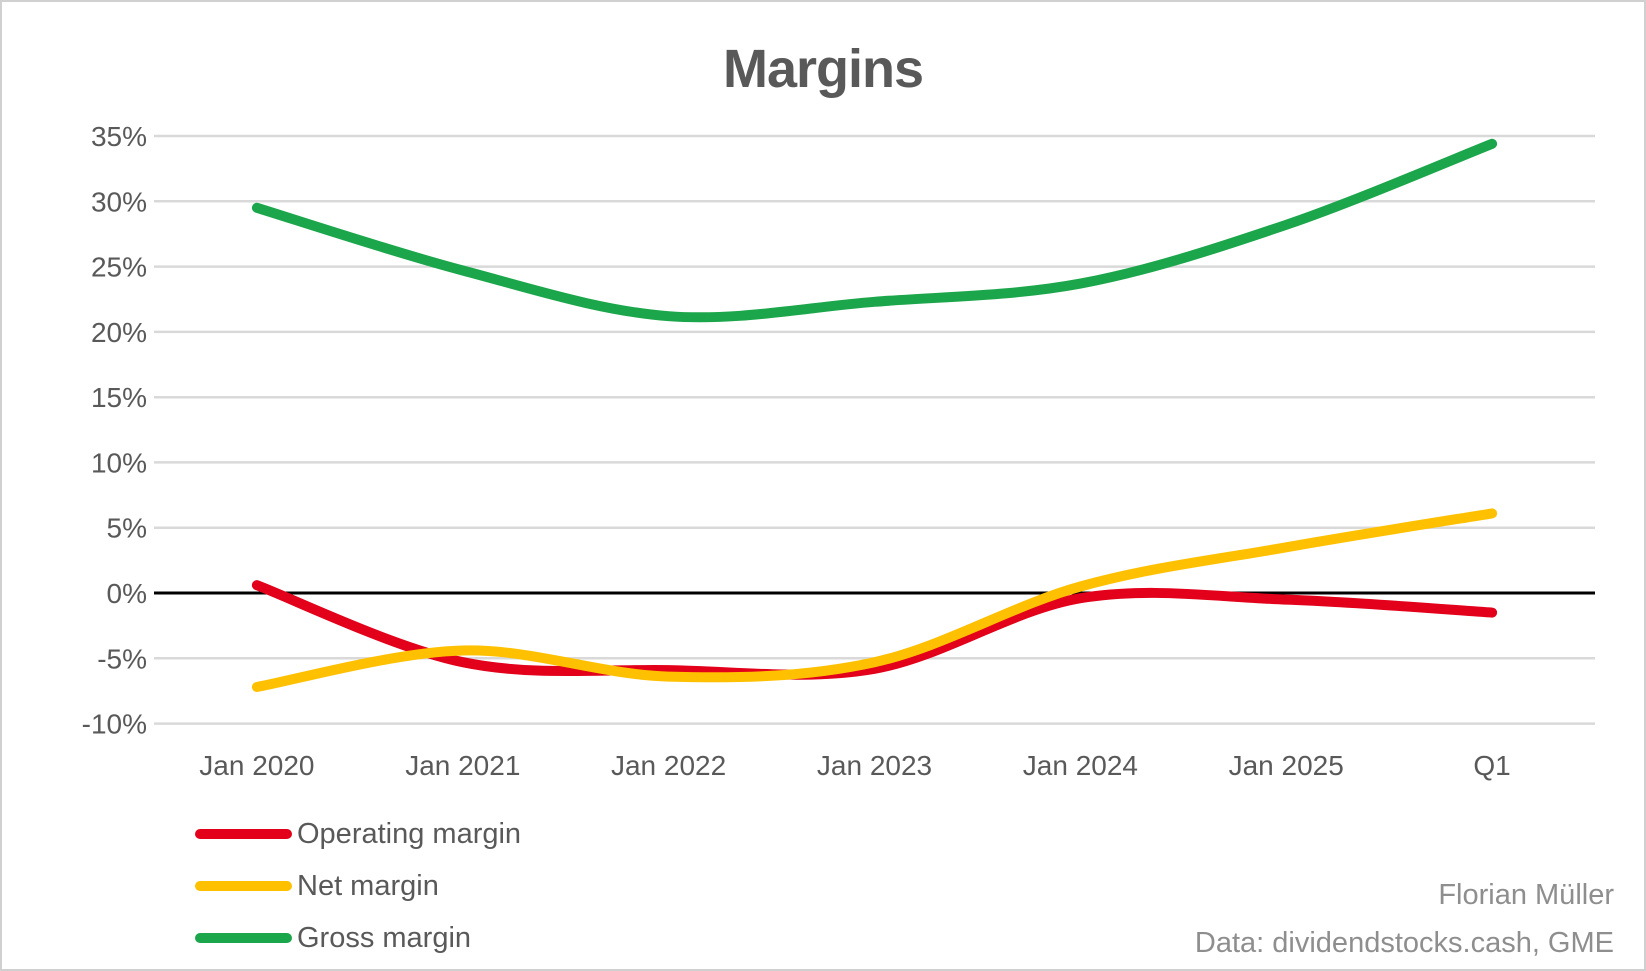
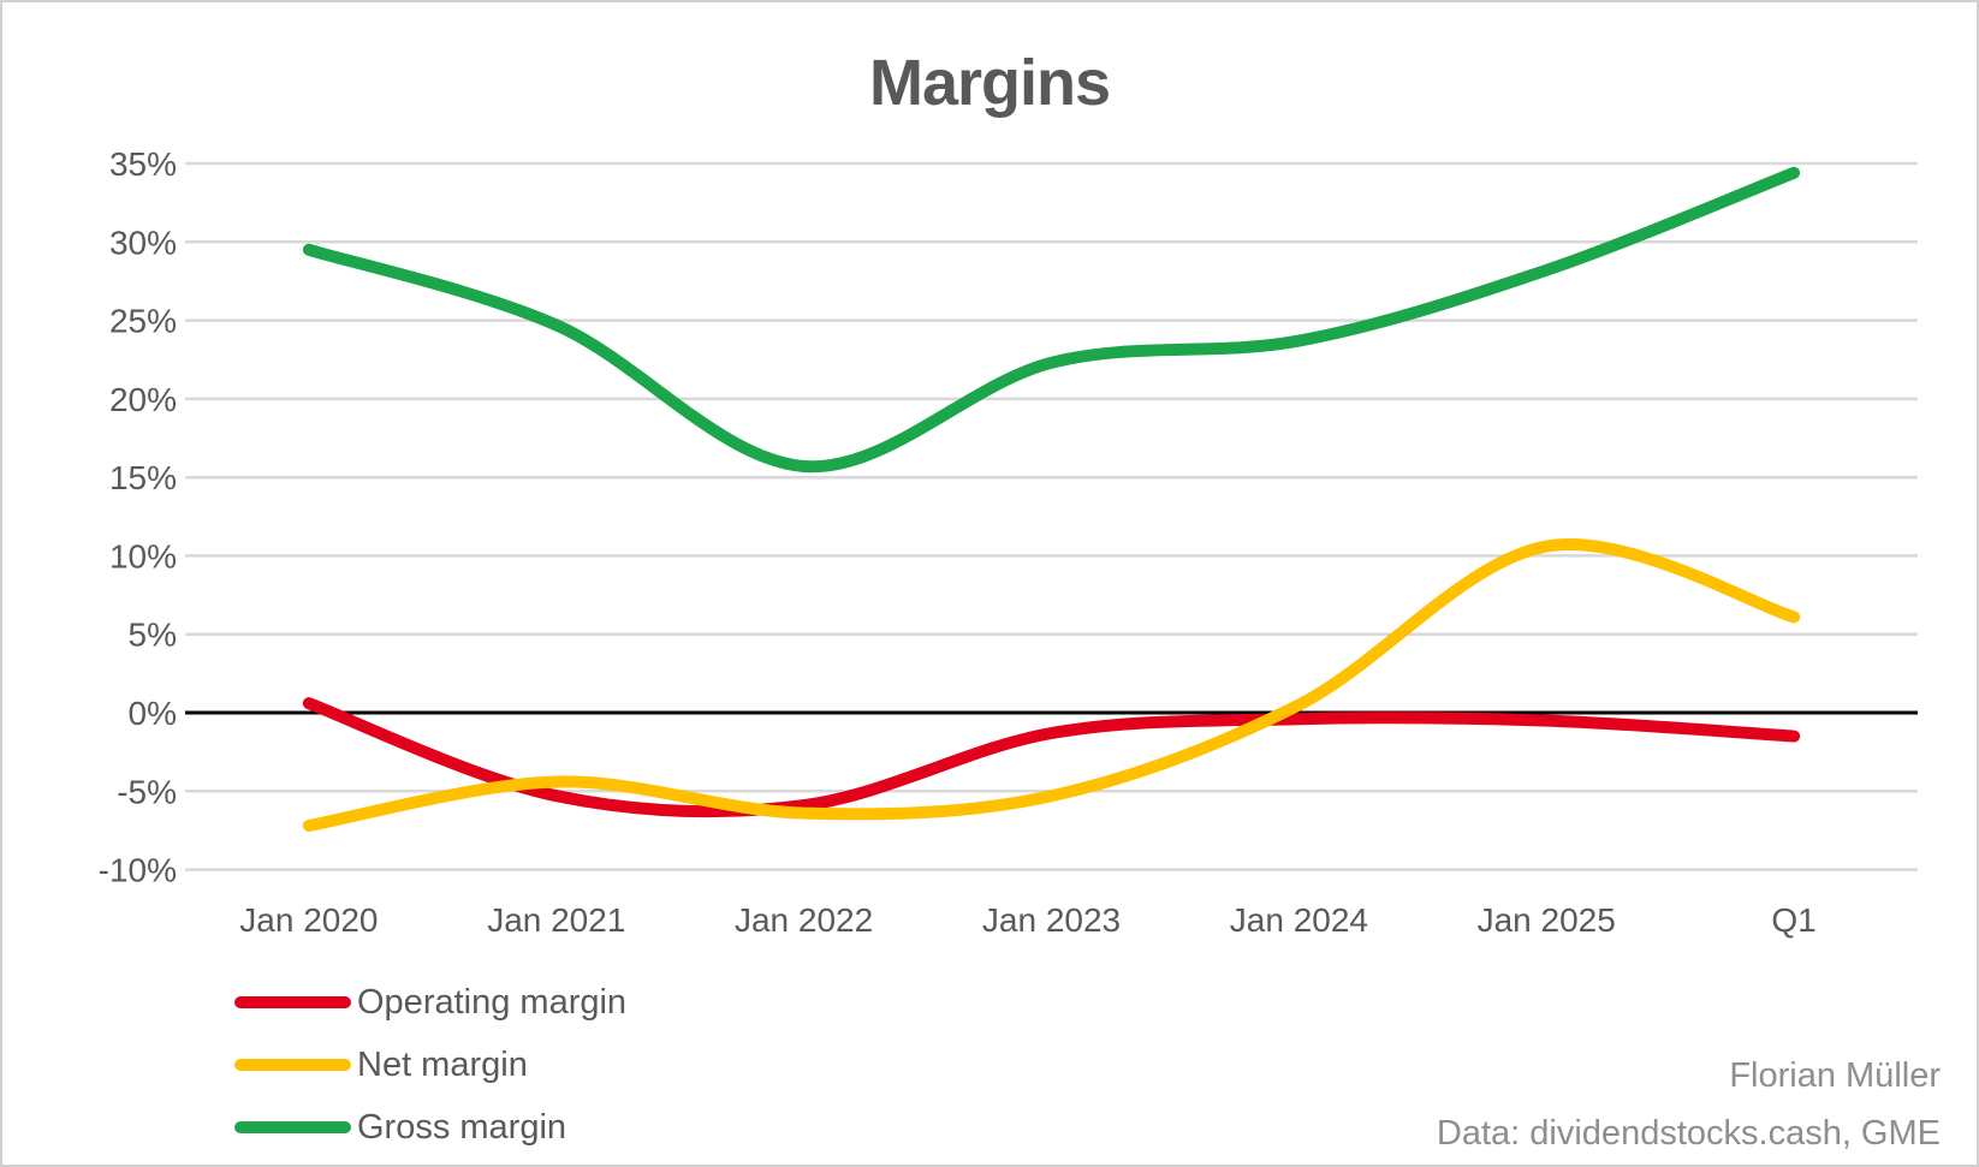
Gross margin/Jan 2022: 21.2% -> 15.7%
Operating margin/Jan 2023: -5.8% -> -1.3%
Net margin/Jan 2025: 3.5% -> 10.6%
